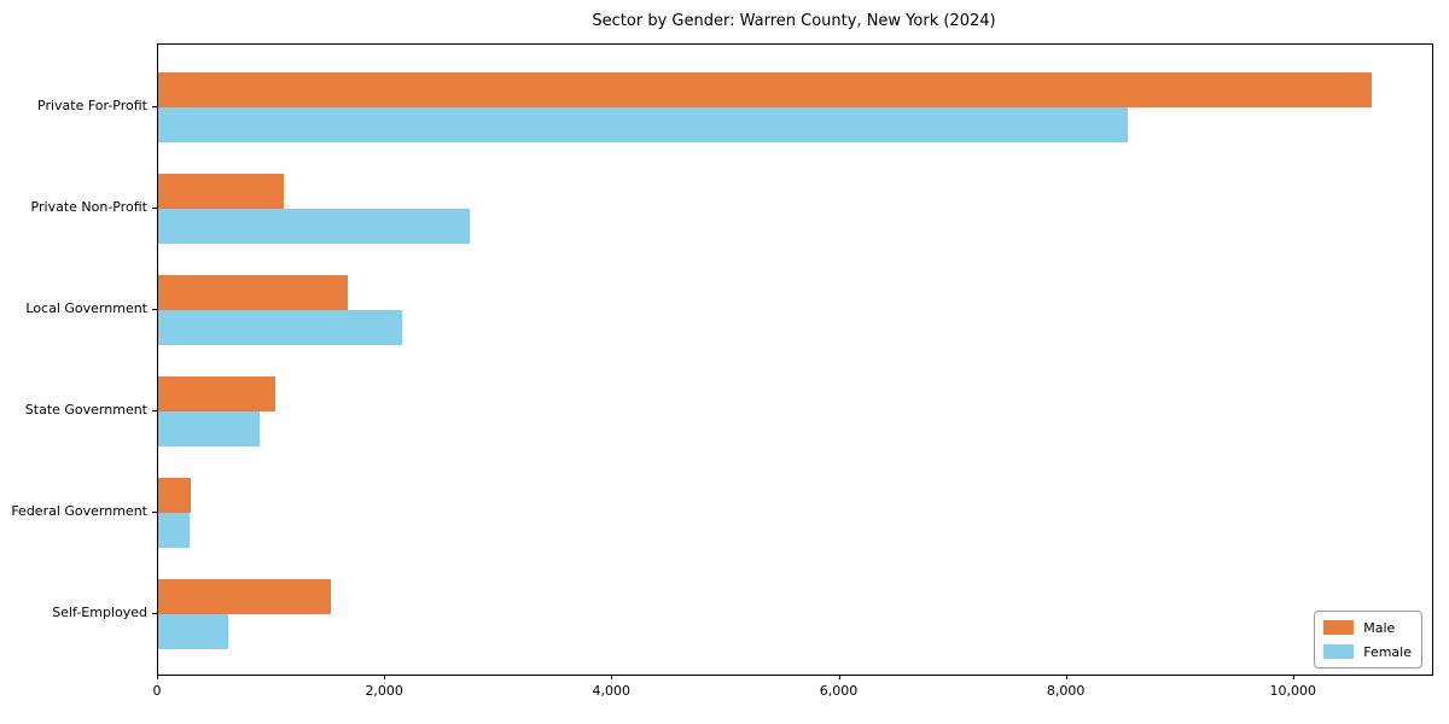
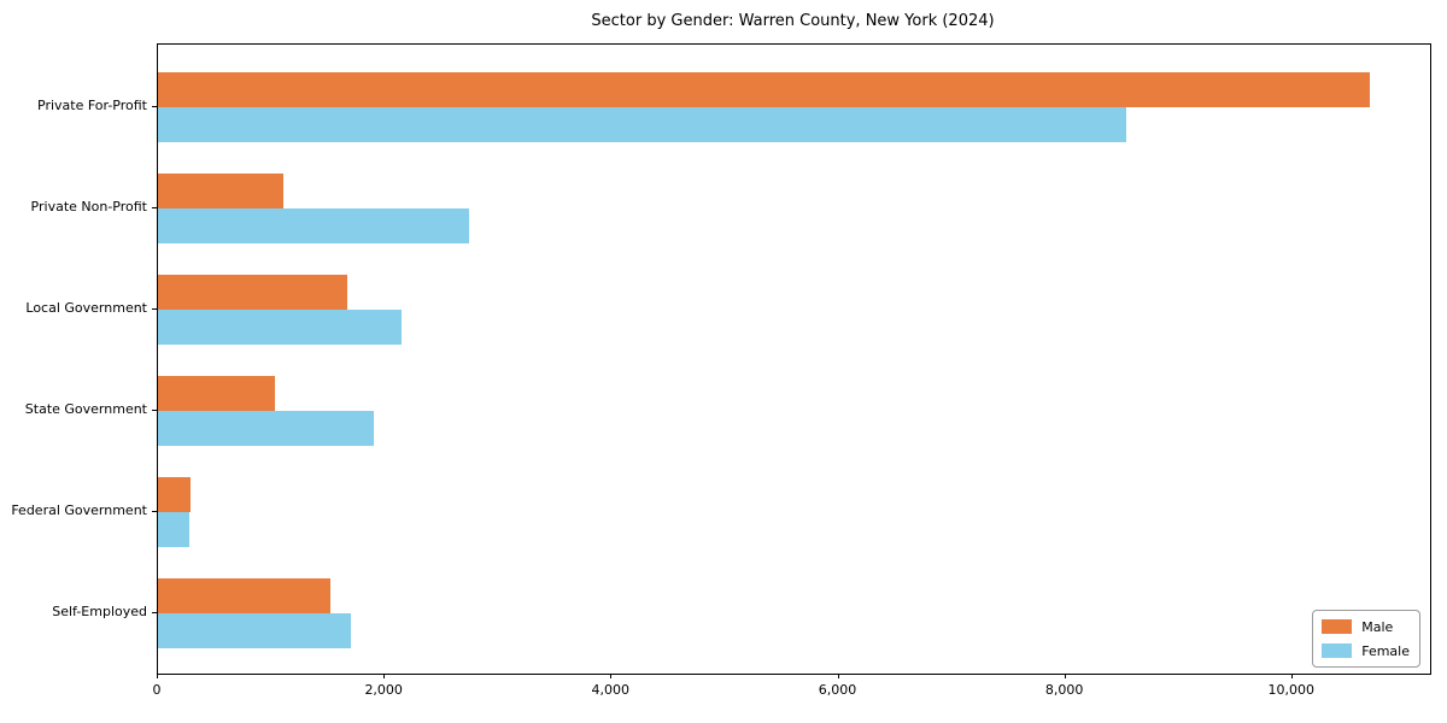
Female/State Government: 900 -> 1900
Female/Self-Employed: 600 -> 1700
